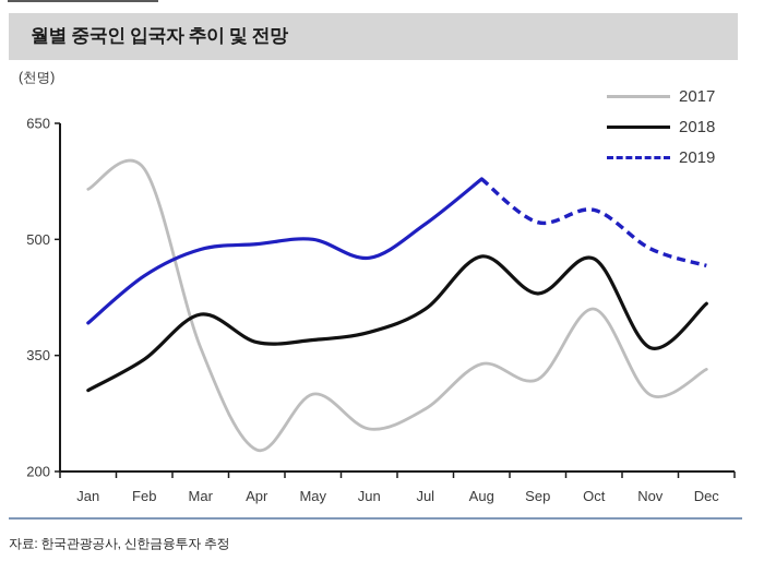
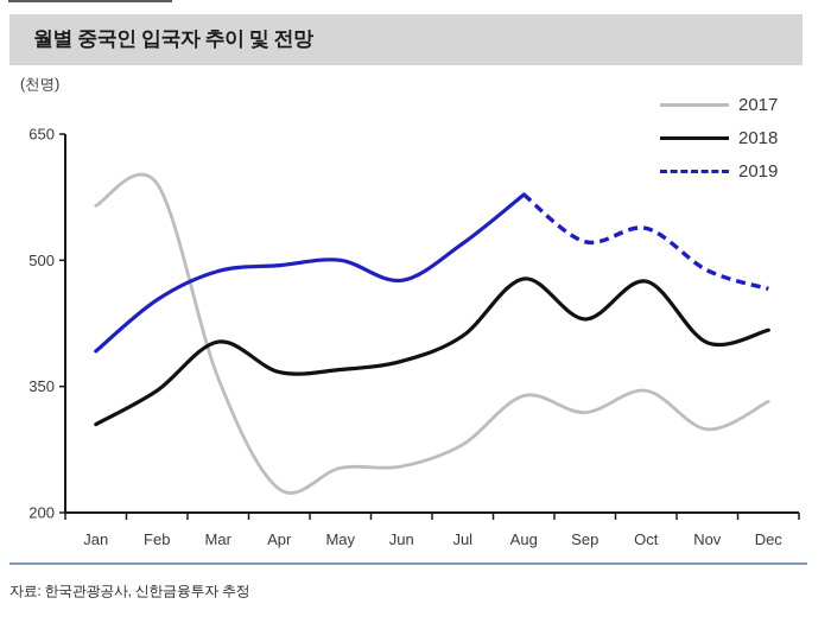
2017/May: 300 -> 250
2017/Oct: 410 -> 340
2018/Nov: 360 -> 400
